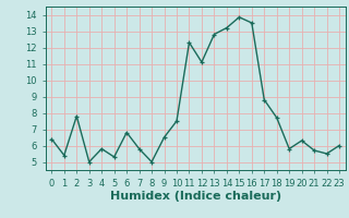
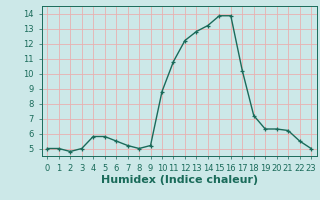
0: 6.4 -> 5.0
1: 5.4 -> 5.0
2: 7.8 -> 4.8
5: 5.3 -> 5.8
6: 6.8 -> 5.5
7: 5.8 -> 5.2
9: 6.5 -> 5.2
10: 7.5 -> 8.8
11: 12.3 -> 10.8
12: 11.1 -> 12.2
16: 13.5 -> 13.8
17: 8.8 -> 10.2
18: 7.7 -> 7.2
19: 5.8 -> 6.3
21: 5.7 -> 6.2
23: 6.0 -> 5.0
